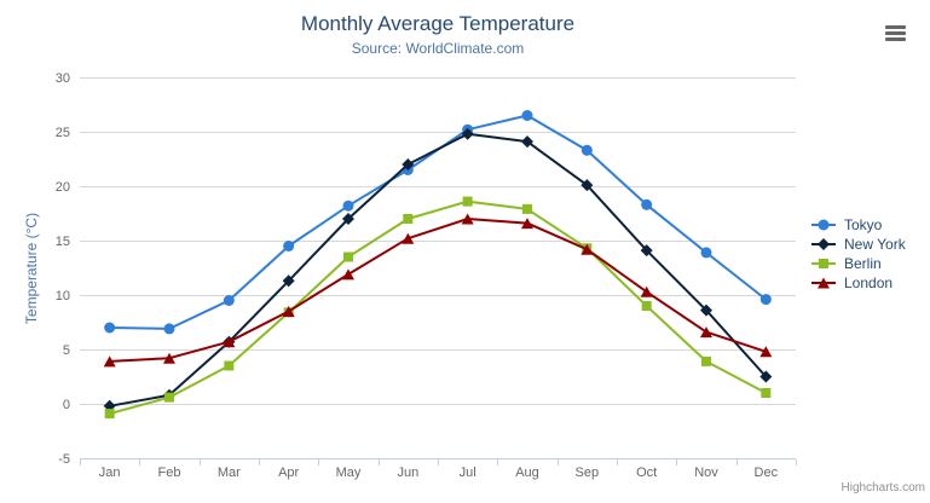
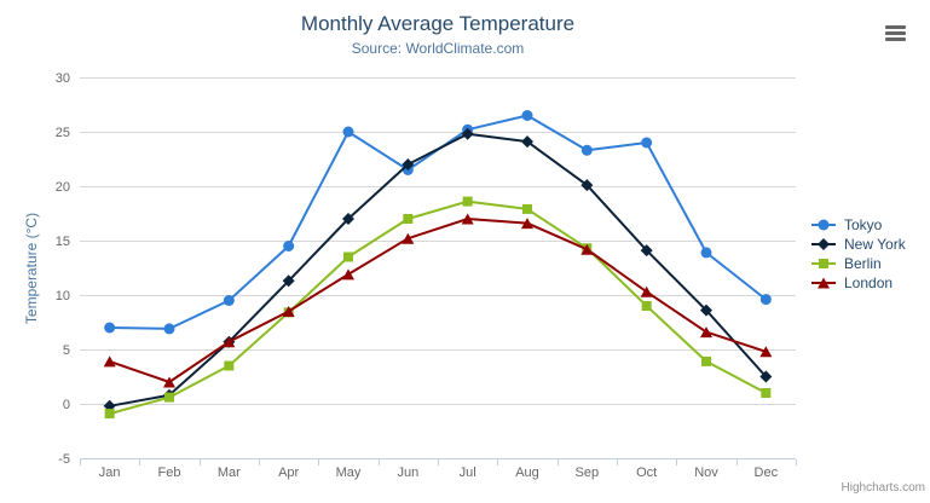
London/Feb: 4 -> 2
Tokyo/May: 18 -> 25
Tokyo/Oct: 18 -> 24
